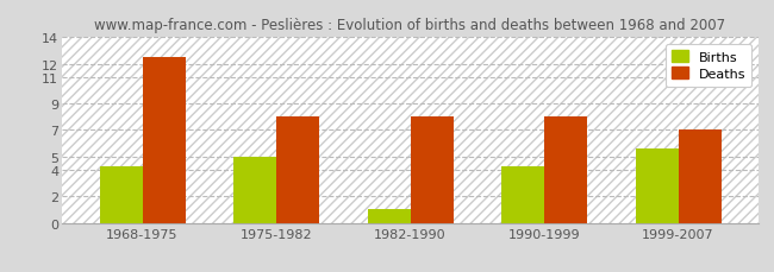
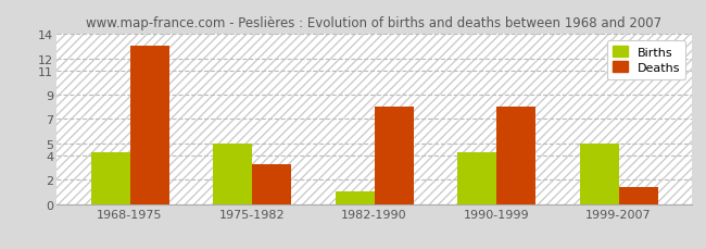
Deaths/1968-1975: 12.5 -> 13.0
Deaths/1975-1982: 8.0 -> 3.3
Births/1999-2007: 5.6 -> 5.0
Deaths/1999-2007: 7.0 -> 1.4
